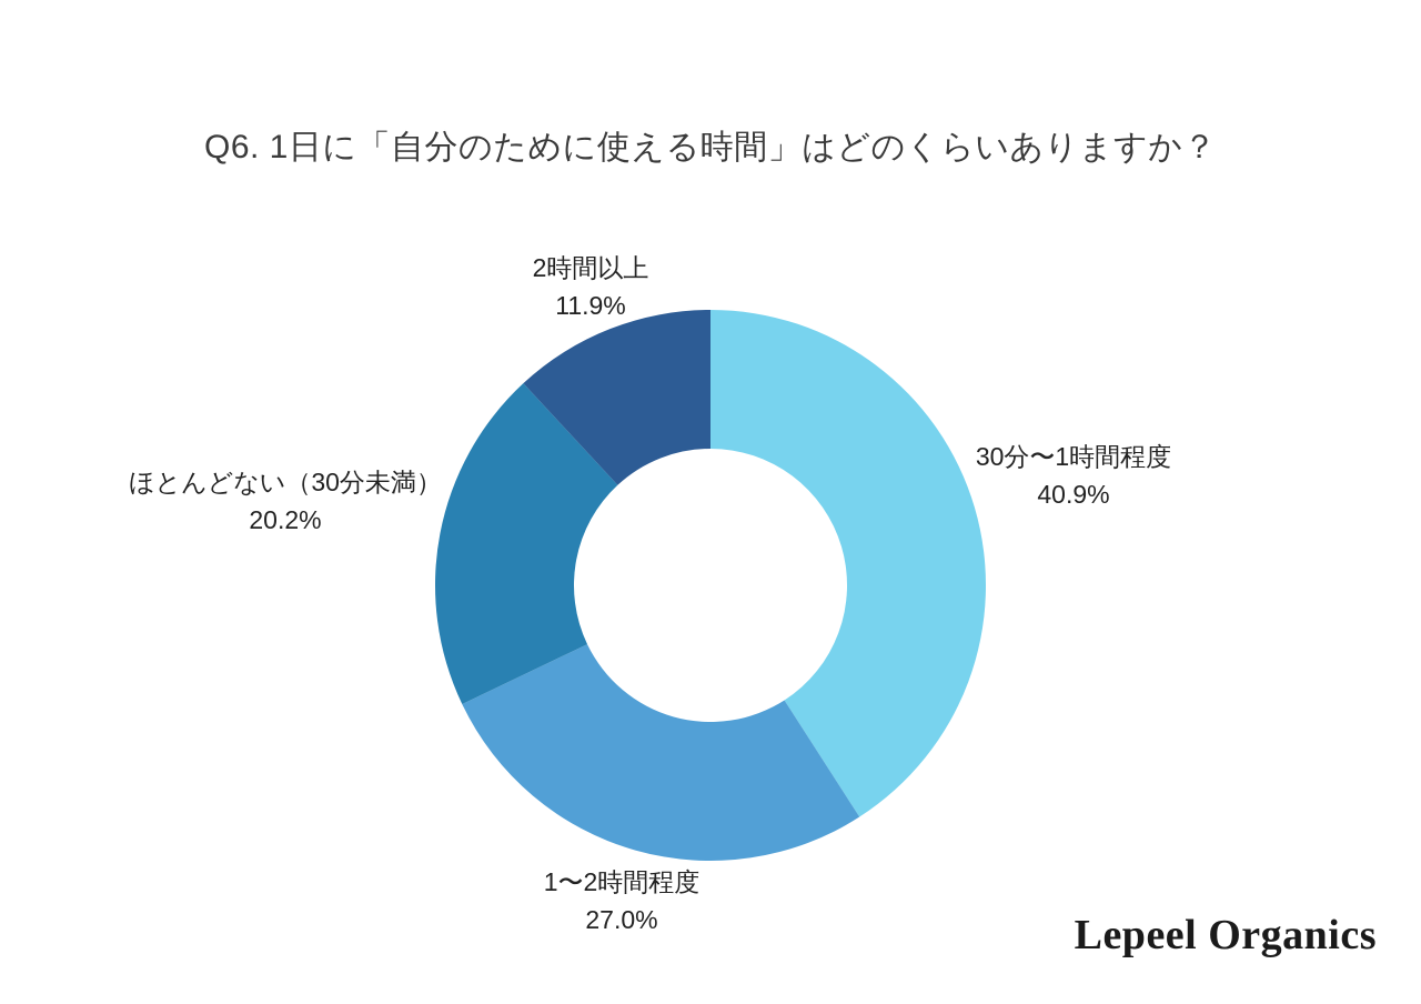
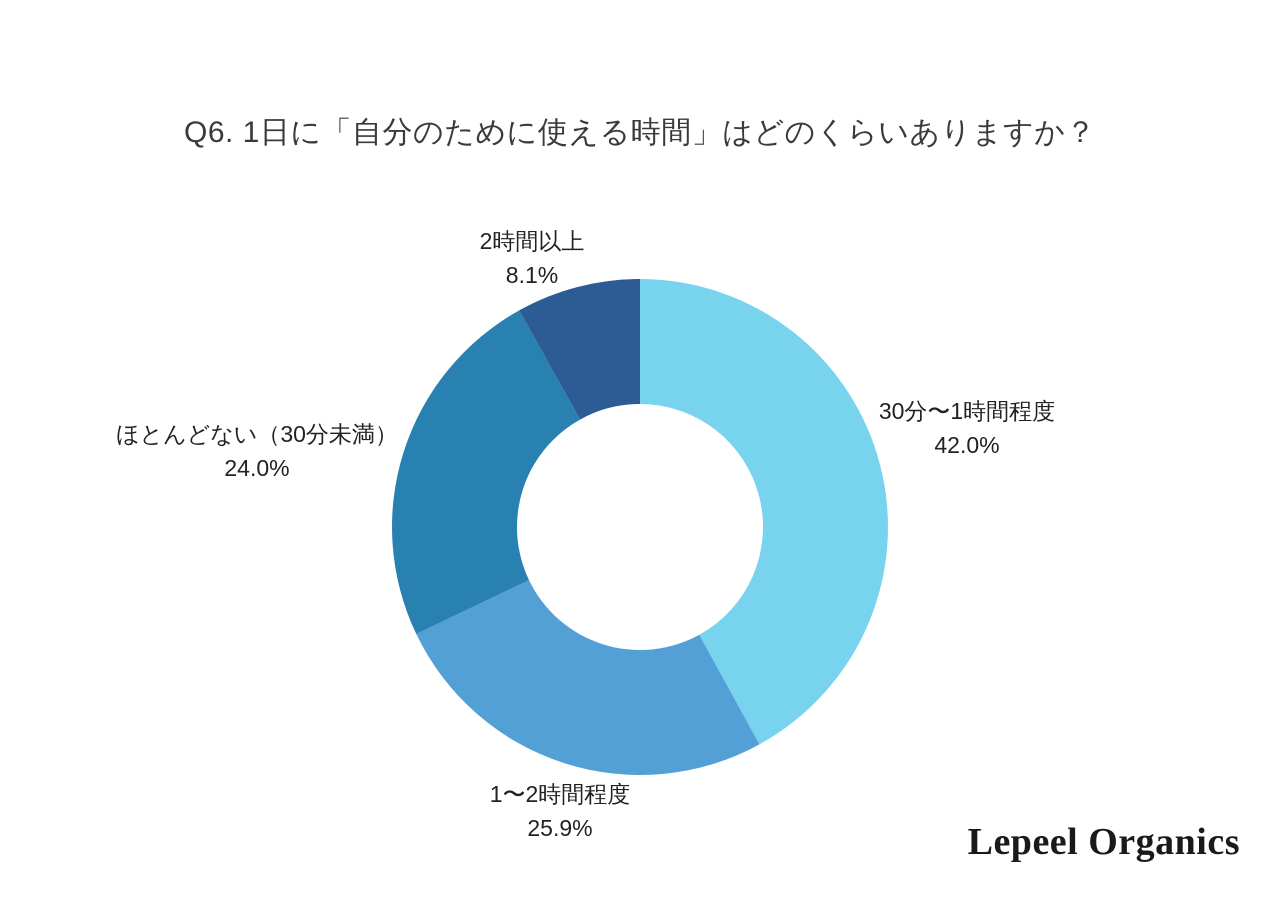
30分〜1時間程度: 40.9% -> 42.0%
1〜2時間程度: 27.0% -> 25.9%
ほとんどない（30分未満）: 20.2% -> 24.0%
2時間以上: 11.9% -> 8.1%
